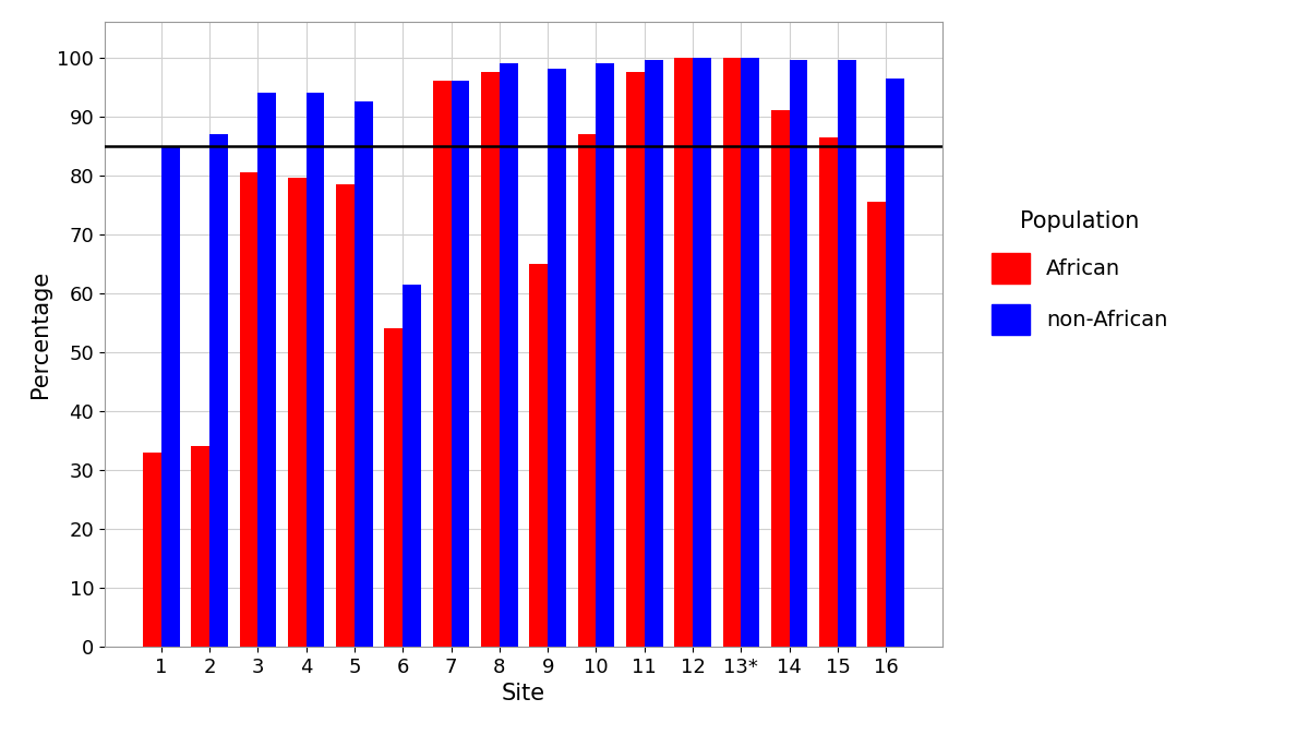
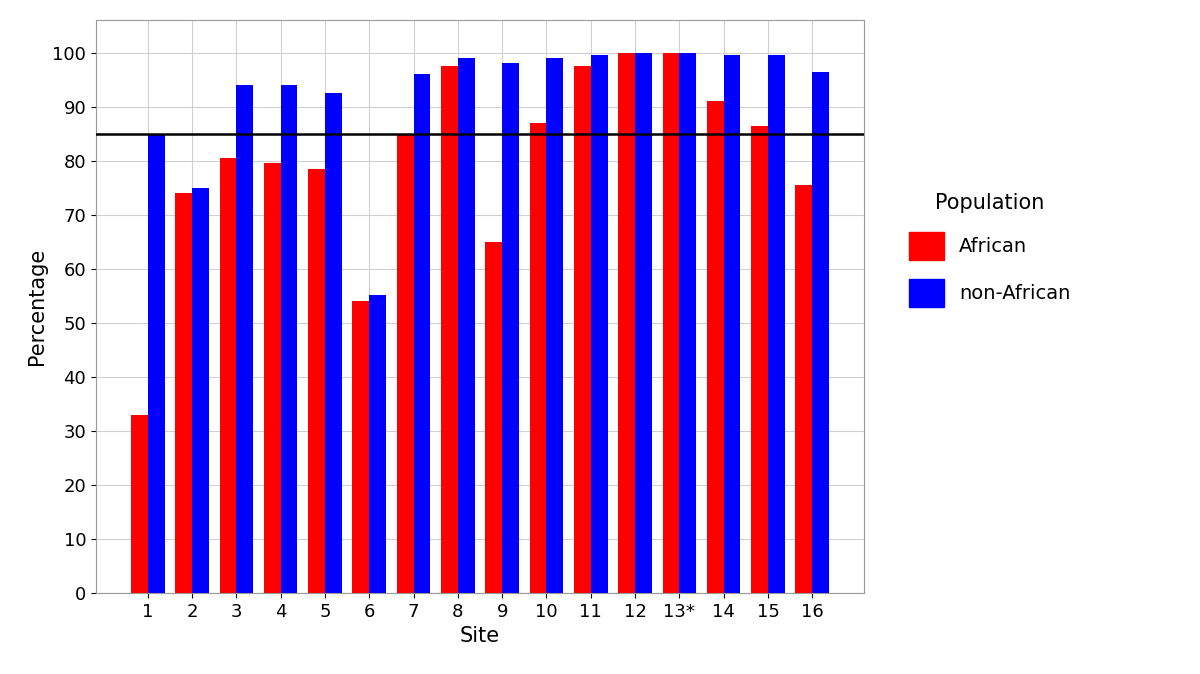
African/2: 34.0 -> 74.0
non-African/2: 87.0 -> 75.0
non-African/6: 61.5 -> 55.2
African/7: 96.0 -> 85.0
